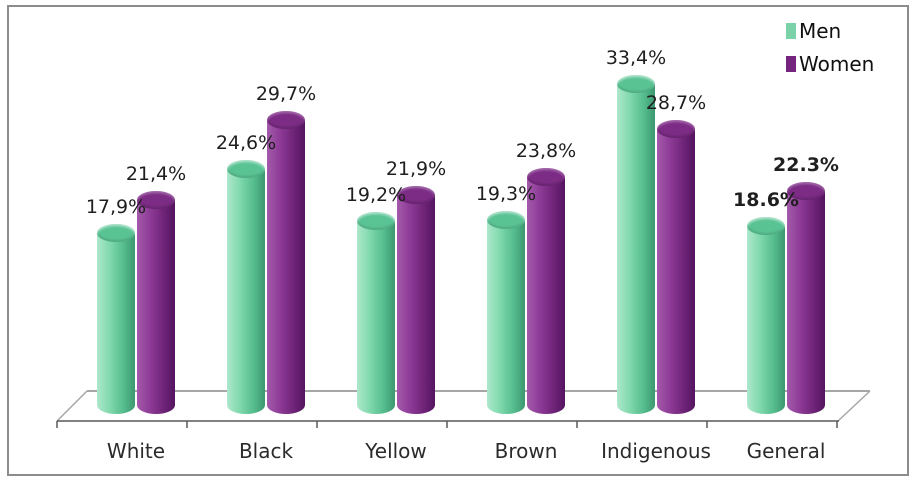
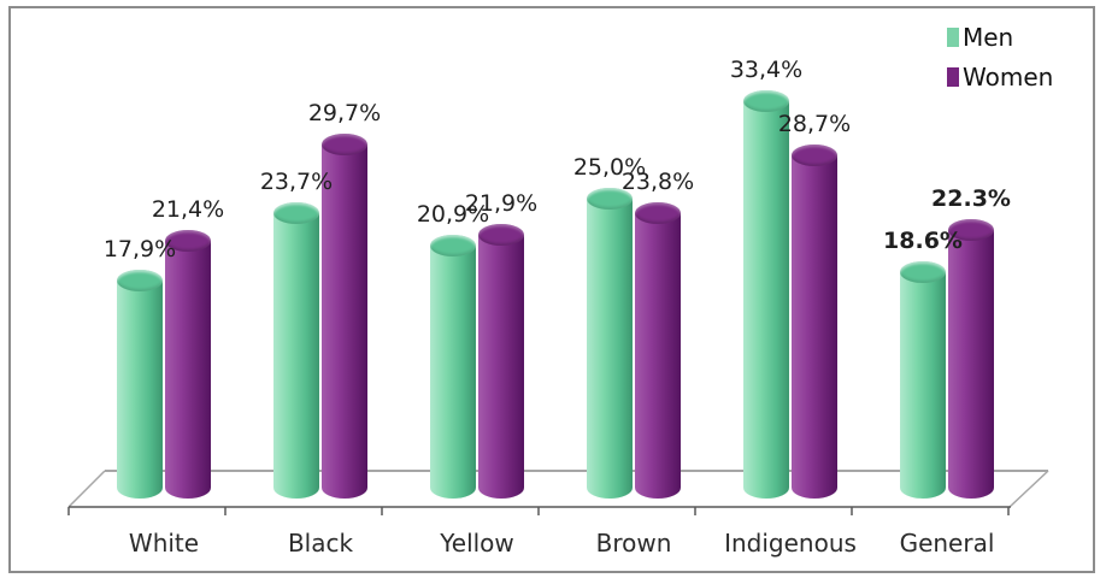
Men/Black: 24,6% -> 23,7%
Men/Yellow: 19,2% -> 20,9%
Men/Brown: 19,3% -> 25,0%
